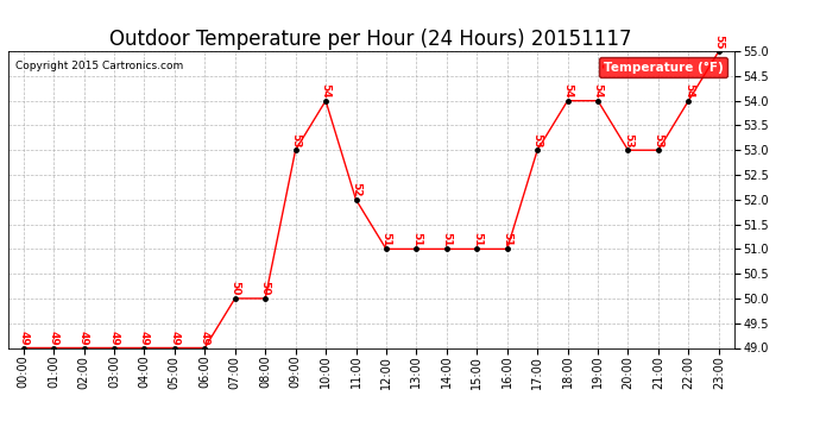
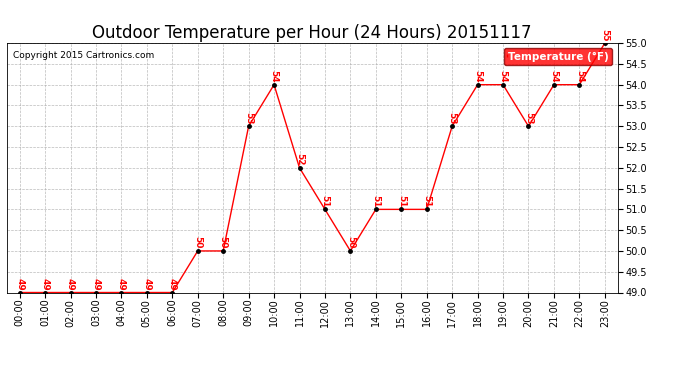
13:00: 51 -> 50
21:00: 53 -> 54
